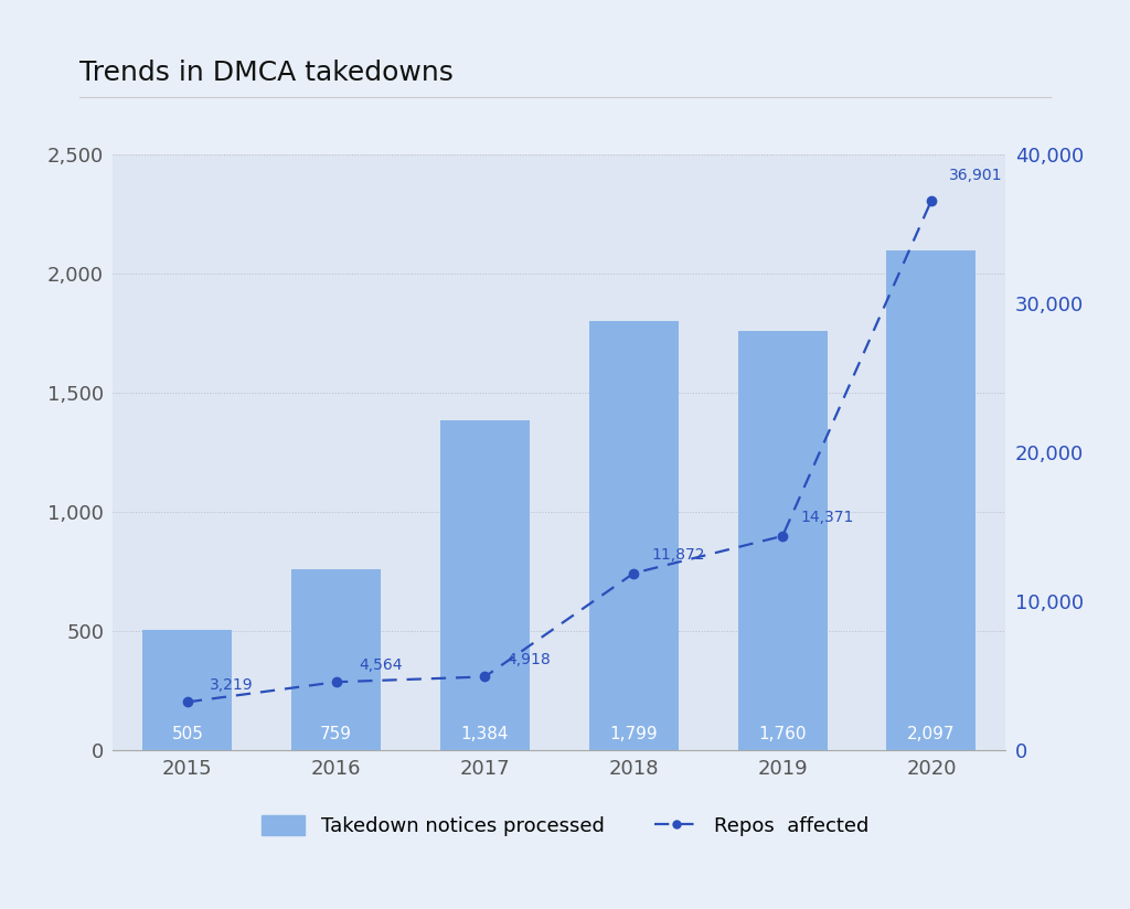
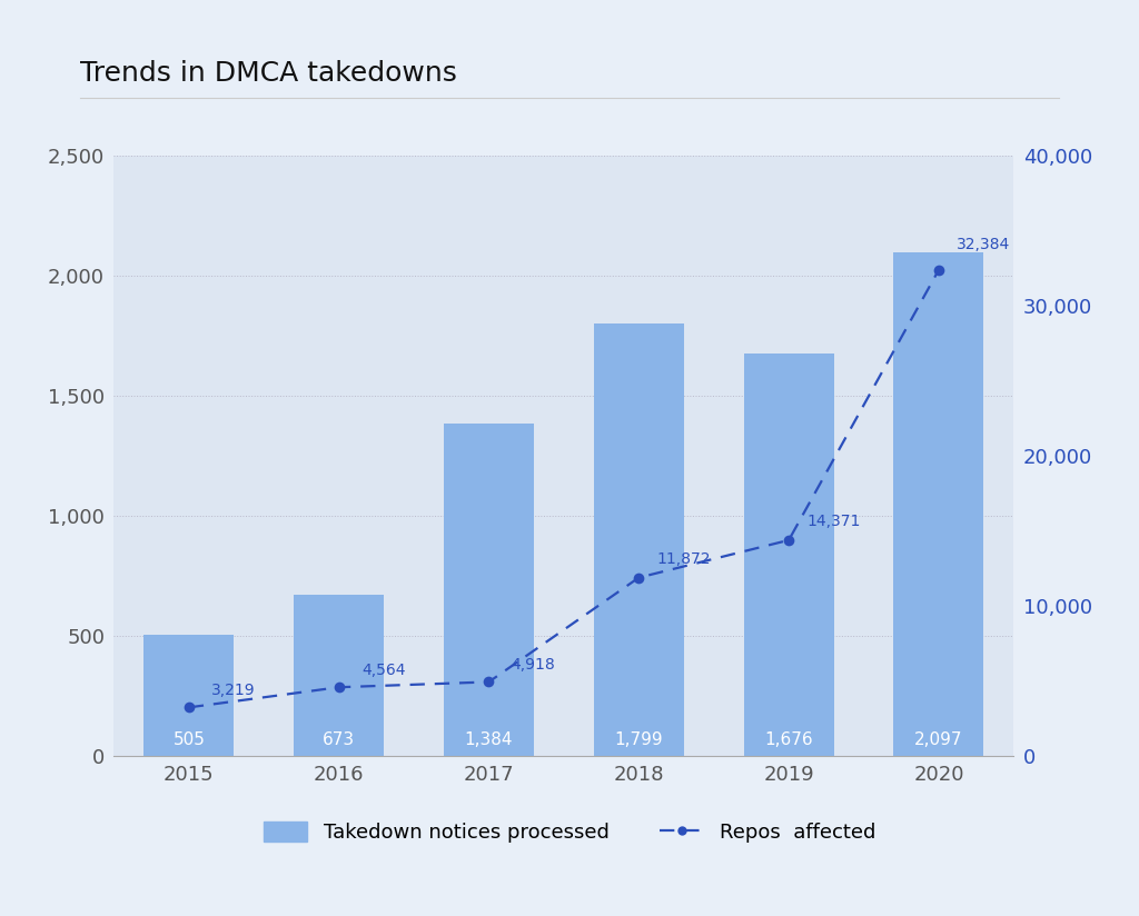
Takedown notices processed/2016: 759 -> 673
Takedown notices processed/2019: 1,760 -> 1,676
Repos affected/2020: 36,901 -> 32,384
